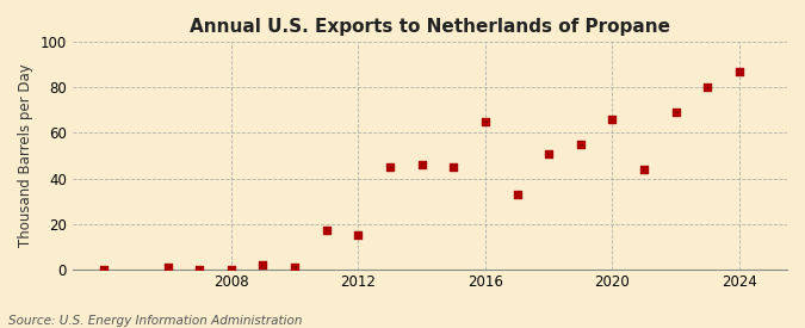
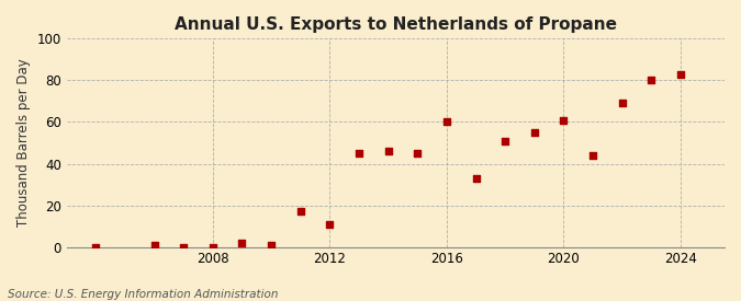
2012: 15 -> 11
2016: 65 -> 60
2020: 66 -> 61
2024: 87 -> 83
